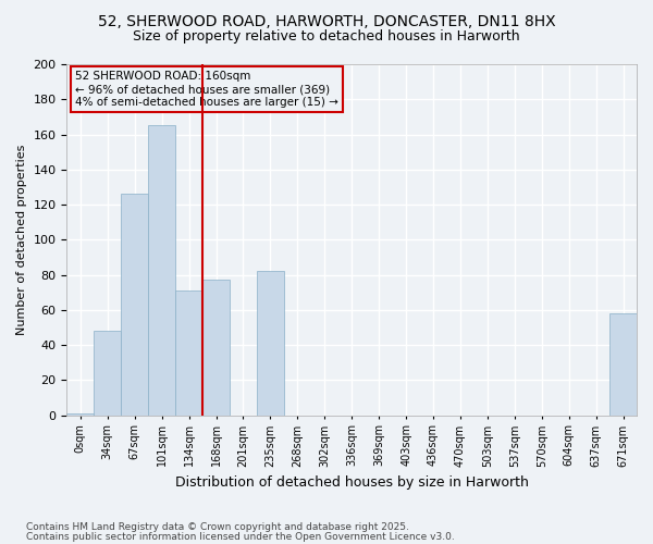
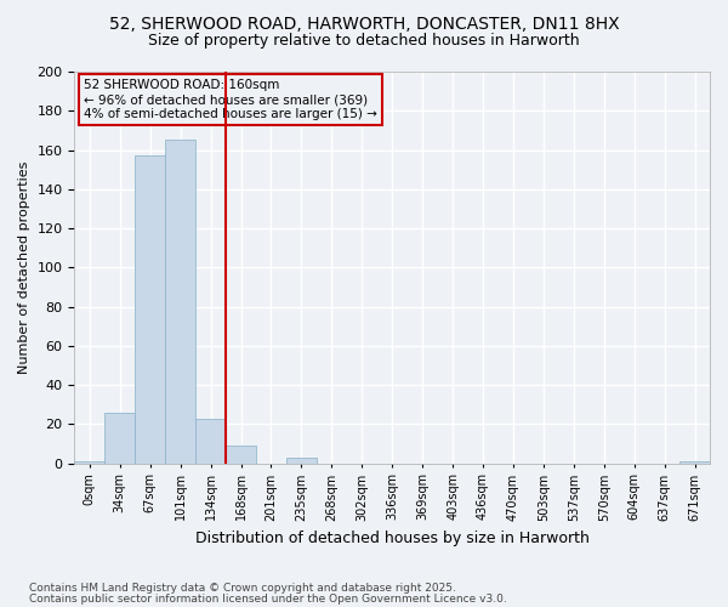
34sqm: 48 -> 26
67sqm: 126 -> 157
134sqm: 71 -> 23
168sqm: 77 -> 9
235sqm: 82 -> 3
671sqm: 58 -> 1
